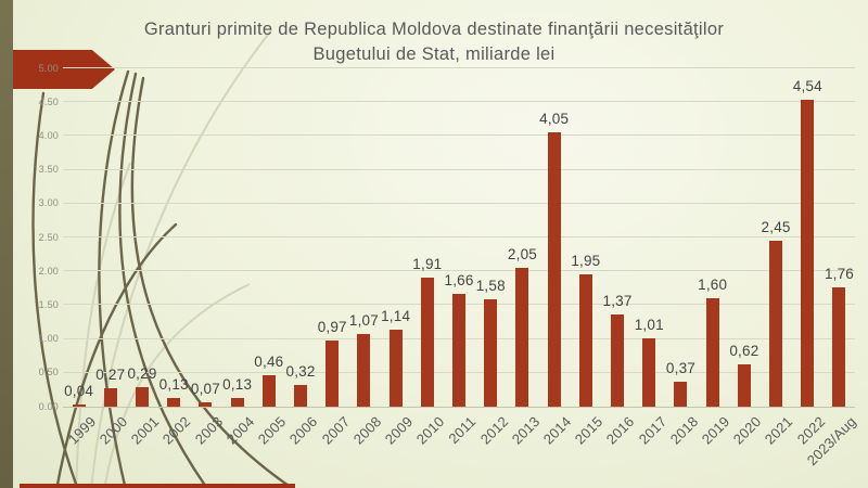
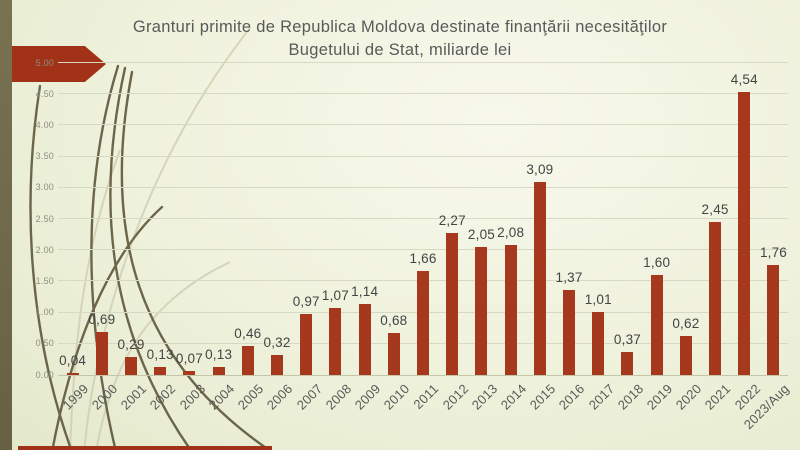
2000: 0,27 -> 0,69
2010: 1,91 -> 0,68
2012: 1,58 -> 2,27
2014: 4,05 -> 2,08
2015: 1,95 -> 3,09
